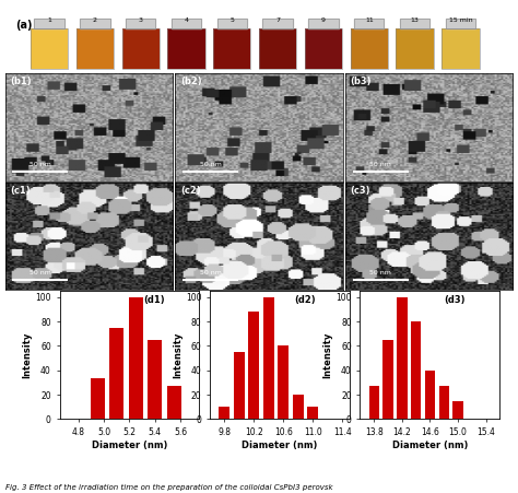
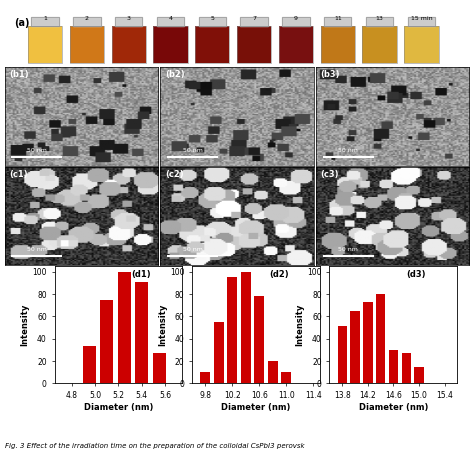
5.4: 65 -> 91
10.2: 88 -> 95
10.6: 60 -> 78
13.8: 27 -> 51
14.2: 100 -> 73
14.6: 40 -> 30
